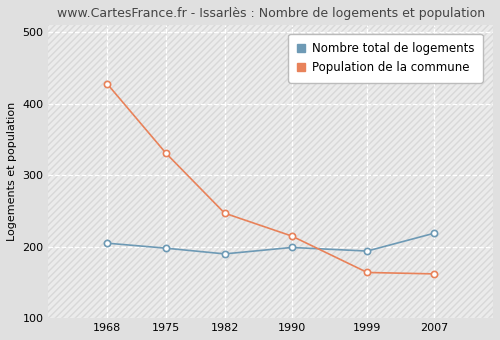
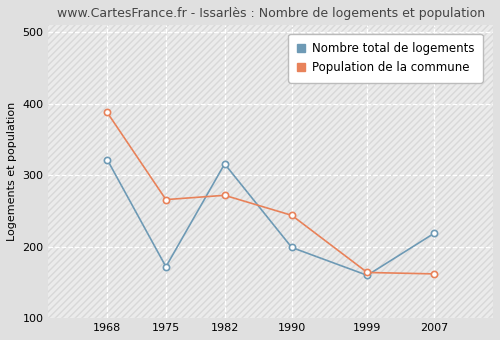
Nombre total de logements/1968: 205 -> 322
Population de la commune/1968: 428 -> 388
Nombre total de logements/1975: 198 -> 172
Population de la commune/1975: 331 -> 266
Nombre total de logements/1982: 190 -> 316
Population de la commune/1982: 247 -> 272
Population de la commune/1990: 215 -> 244
Nombre total de logements/1999: 194 -> 160
